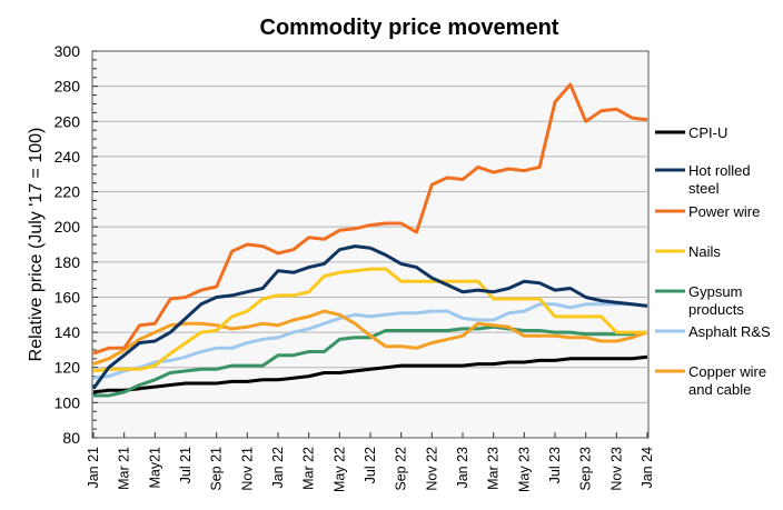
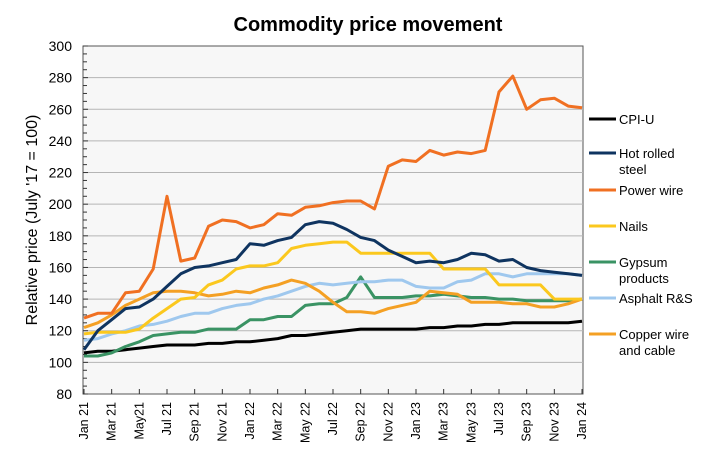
Power wire/Jul 21: 160 -> 205
Gypsum products/Sep 22: 141 -> 154
